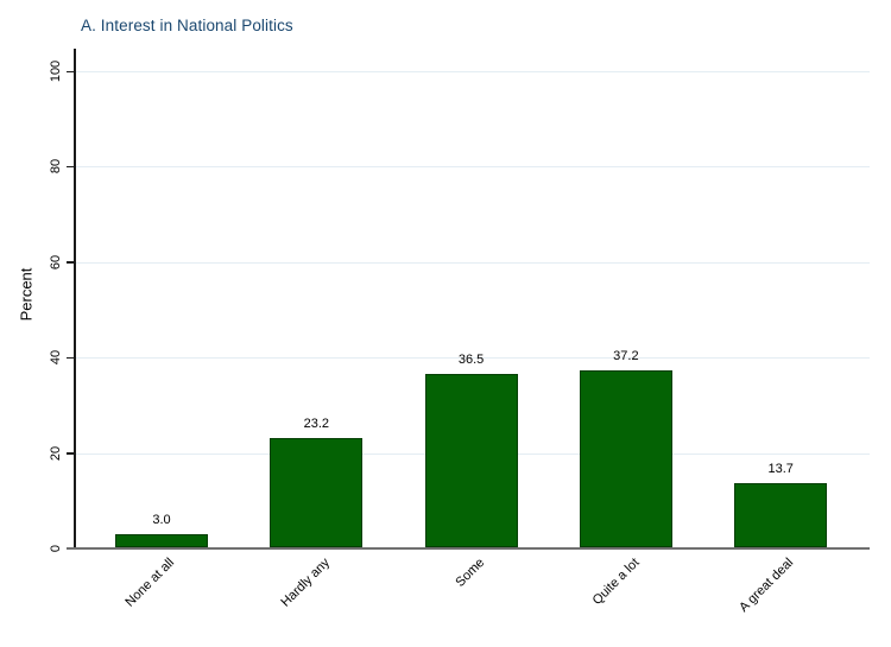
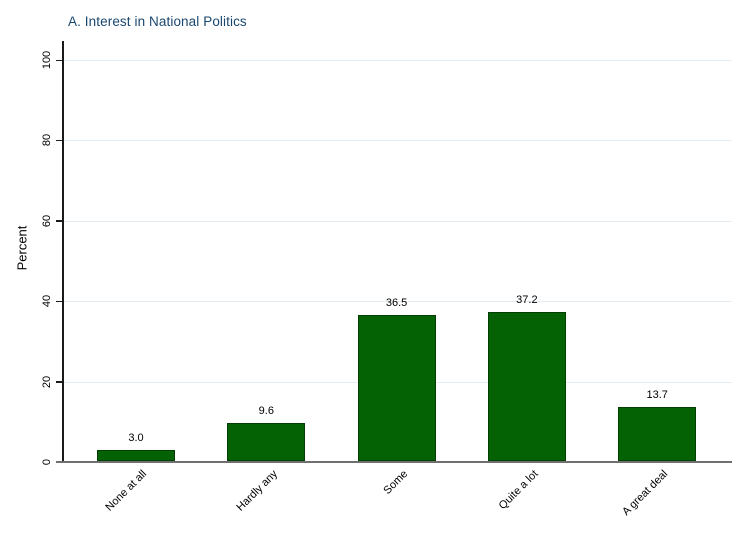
Hardly any: 23.2 -> 9.6
